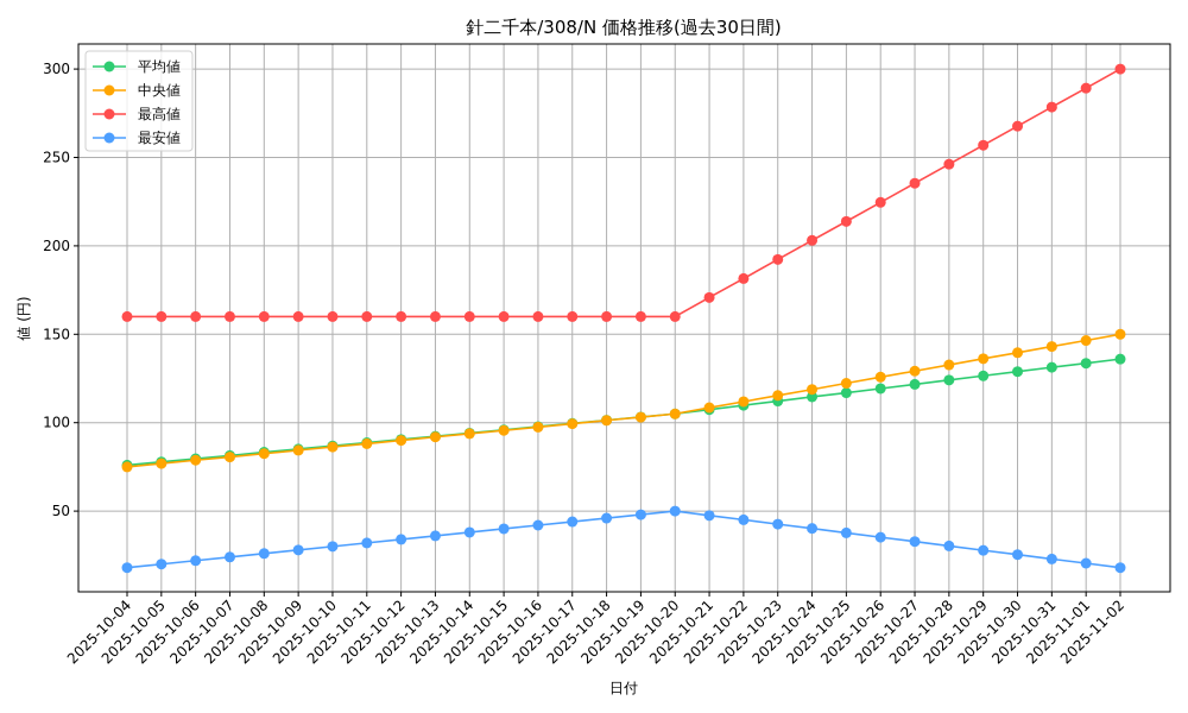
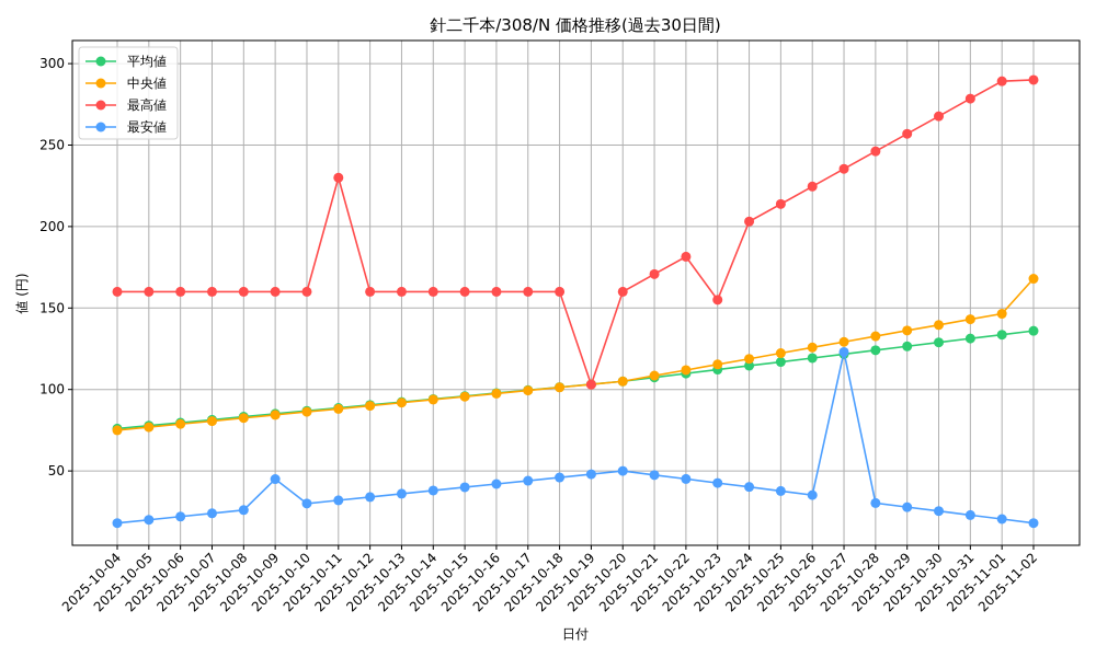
最安値/2025-10-09: 28 -> 45
最高値/2025-10-11: 160 -> 230
最高値/2025-10-19: 160 -> 103
最高値/2025-10-23: 192 -> 155
最安値/2025-10-27: 33 -> 123
中央値/2025-11-02: 150 -> 168
最高値/2025-11-02: 300 -> 290
